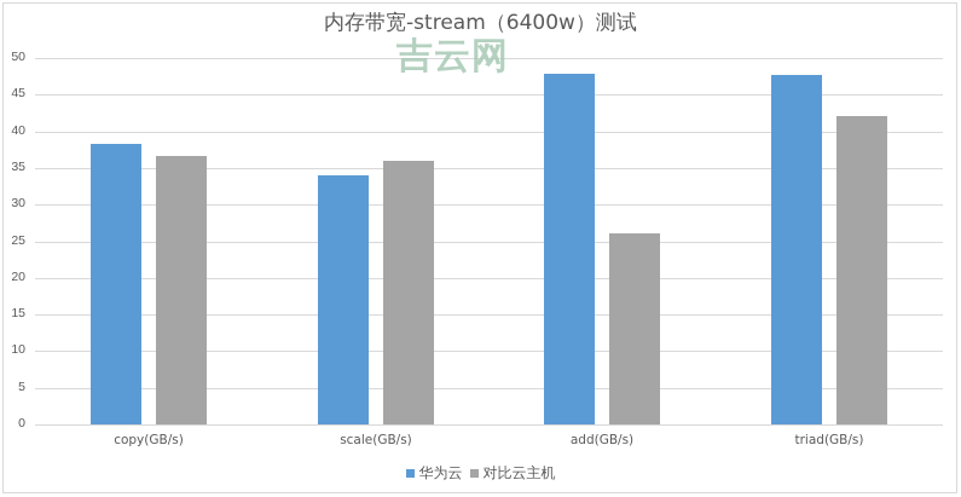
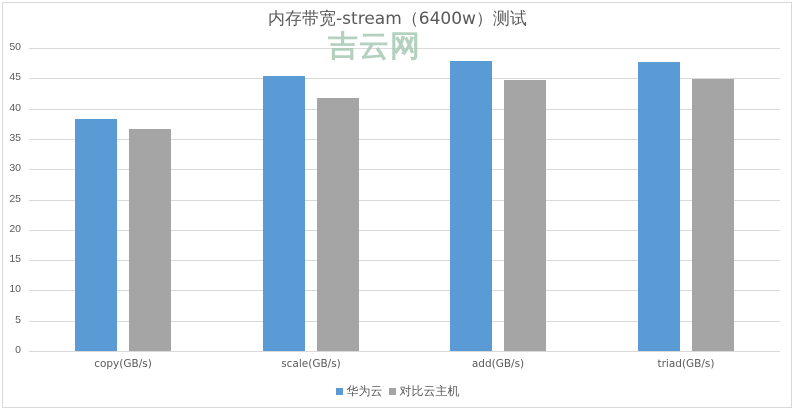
华为云/scale(GB/s): 34 -> 45
对比云主机/scale(GB/s): 36 -> 42
对比云主机/add(GB/s): 26 -> 45
对比云主机/triad(GB/s): 42 -> 45
